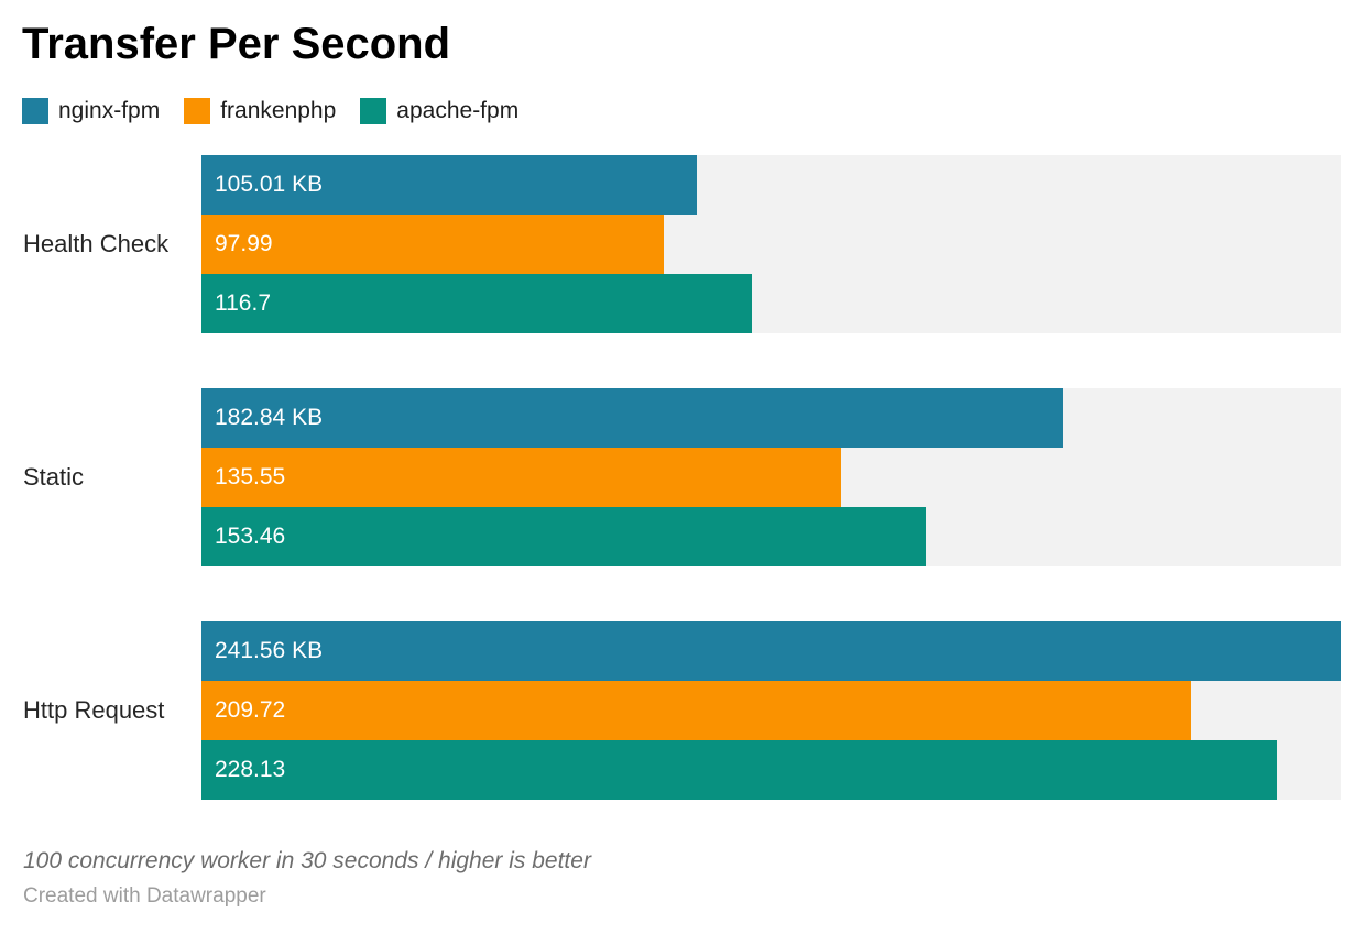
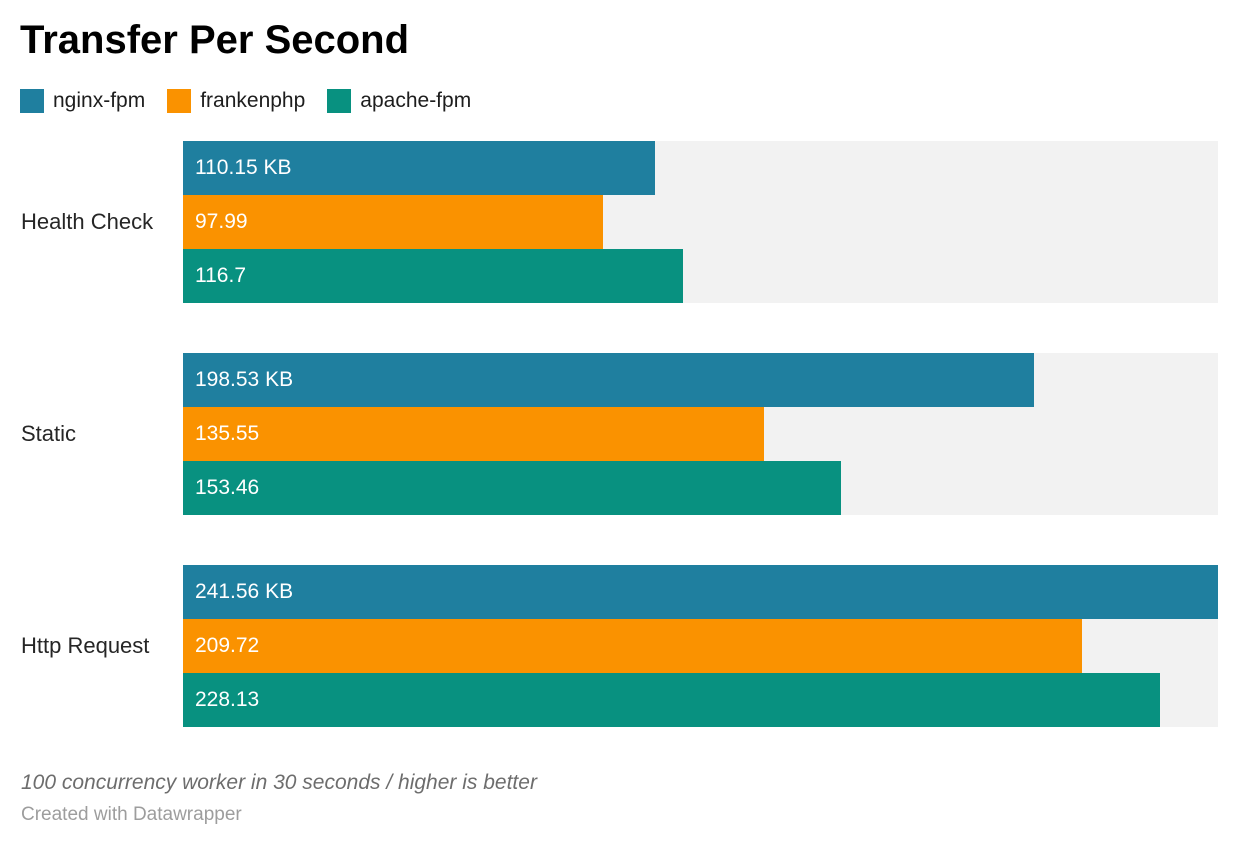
nginx-fpm/Health Check: 105.01 -> 110.15
nginx-fpm/Static: 182.84 -> 198.53
